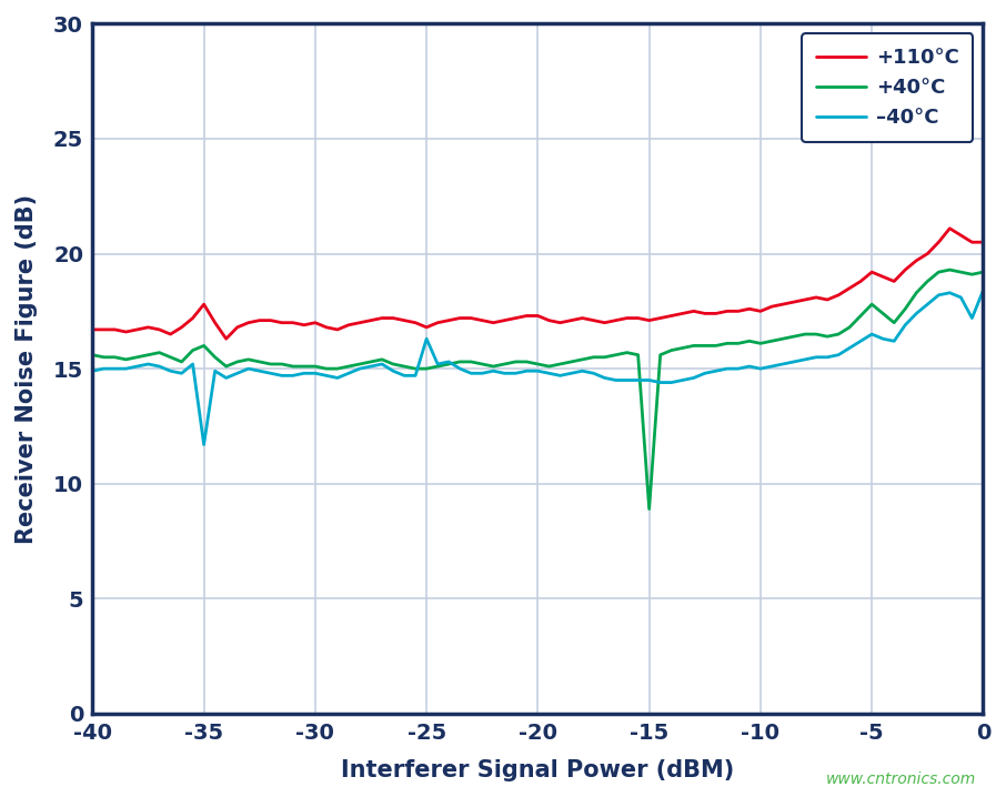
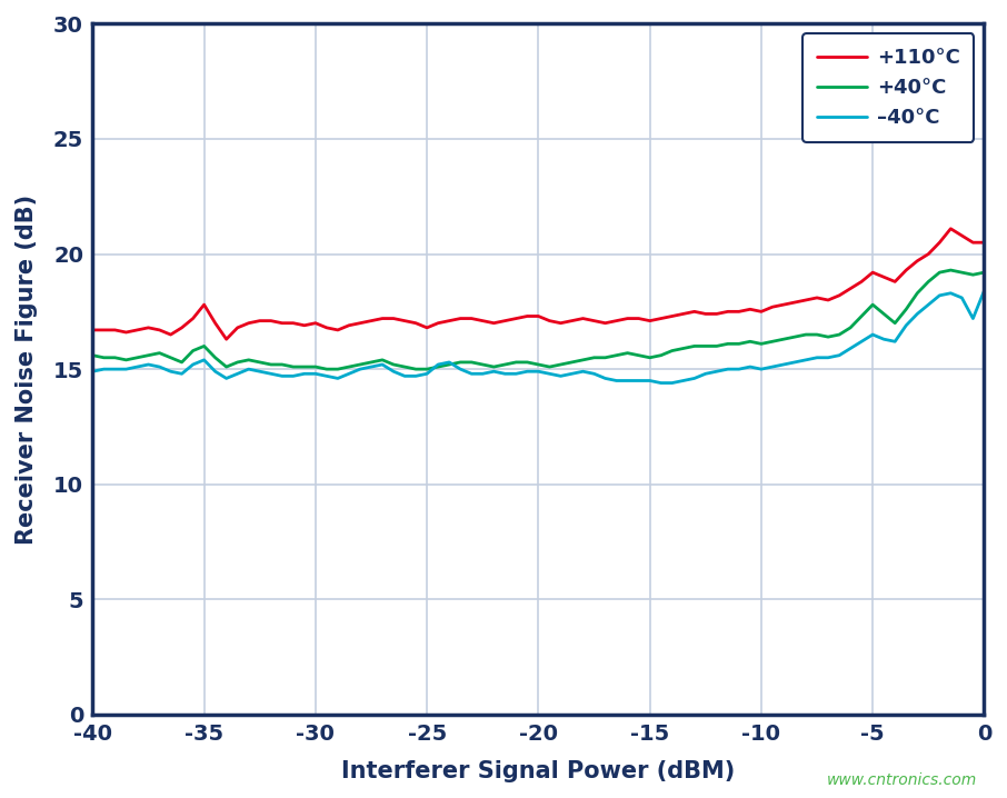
–40°C/-35: 11.7 -> 15.4
–40°C/-25: 16.3 -> 14.8
+40°C/-15: 8.9 -> 15.5
